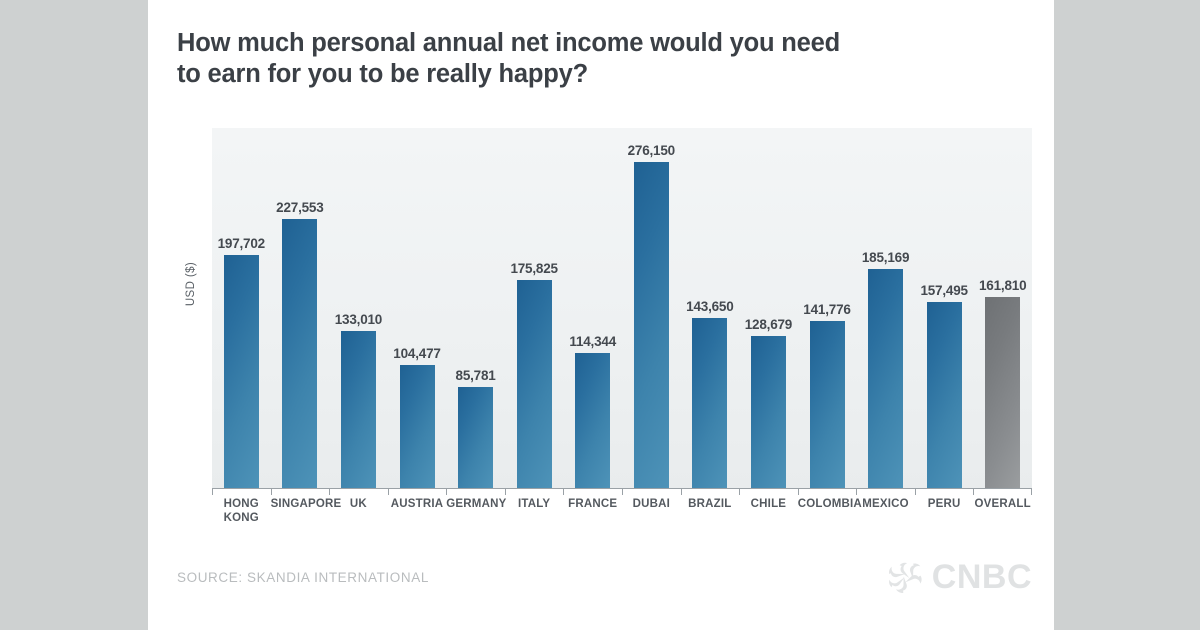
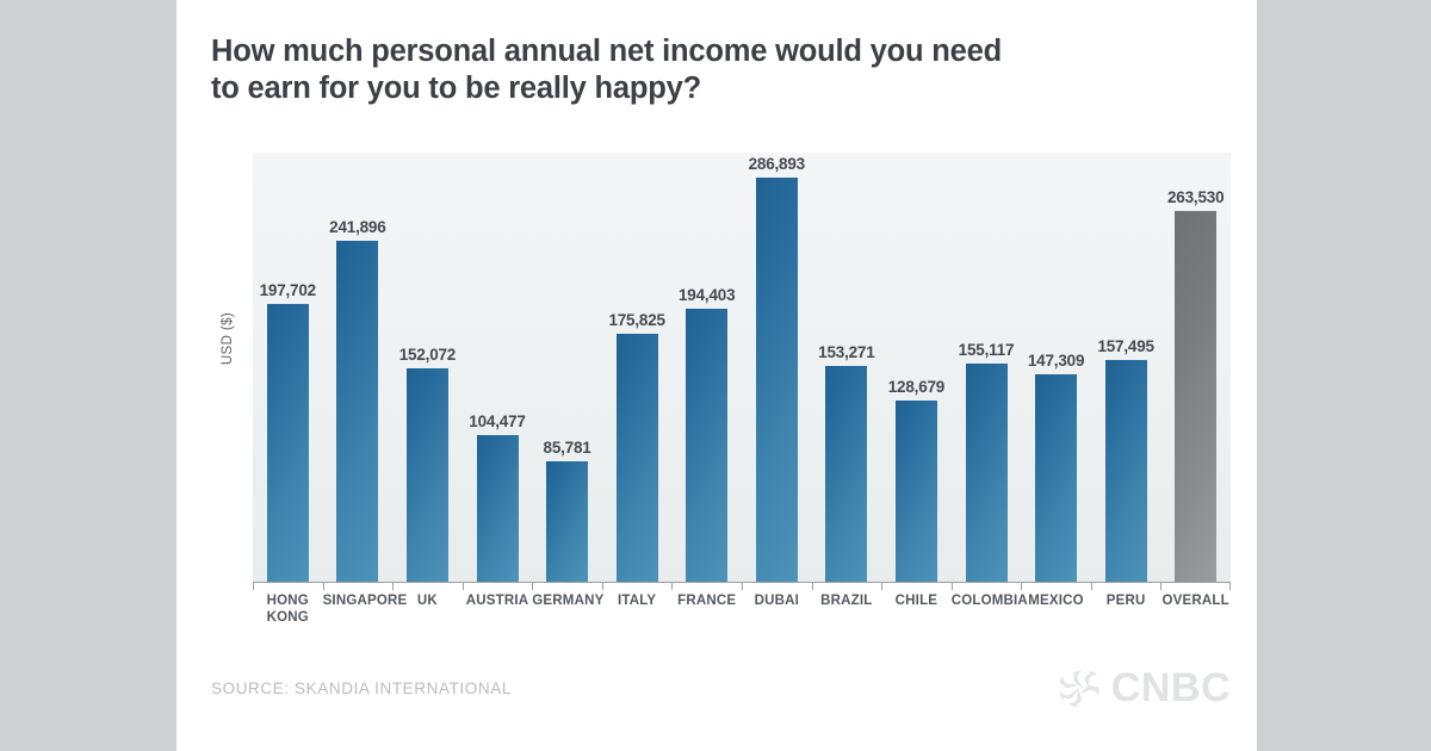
SINGAPORE: 227,553 -> 241,896
UK: 133,010 -> 152,072
FRANCE: 114,344 -> 194,403
DUBAI: 276,150 -> 286,893
BRAZIL: 143,650 -> 153,271
COLOMBIA: 141,776 -> 155,117
MEXICO: 185,169 -> 147,309
OVERALL: 161,810 -> 263,530
